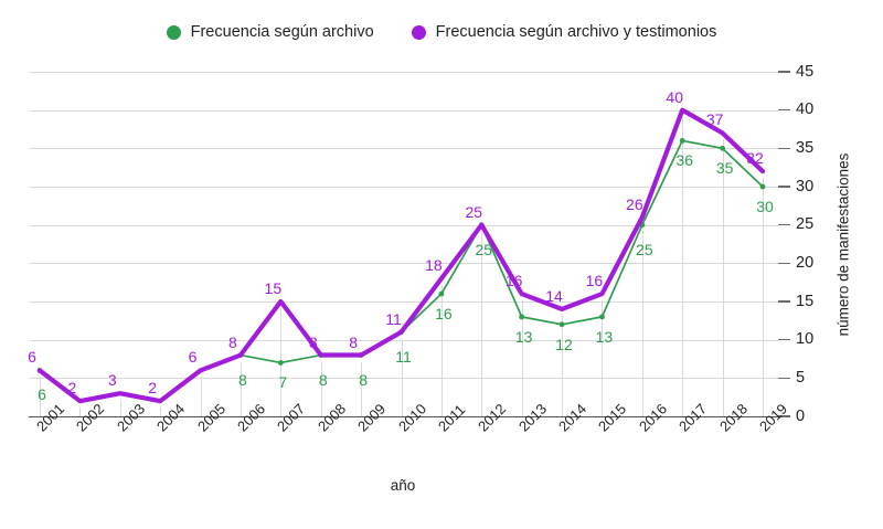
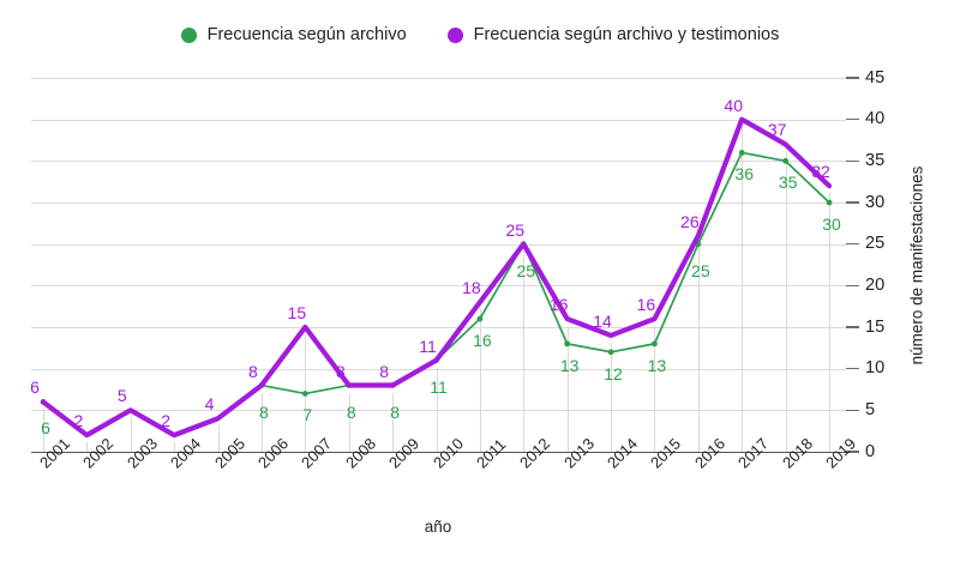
Frecuencia según archivo y testimonios/2003: 3 -> 5
Frecuencia según archivo y testimonios/2005: 6 -> 4
